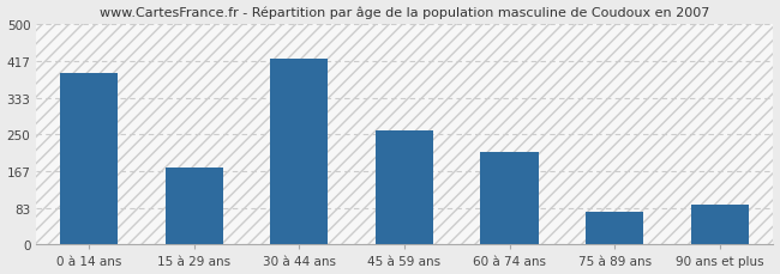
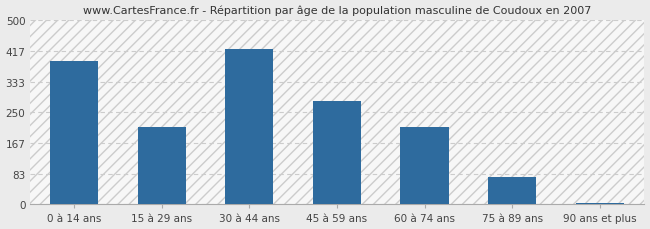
15 à 29 ans: 175 -> 210
45 à 59 ans: 260 -> 280
90 ans et plus: 90 -> 5
